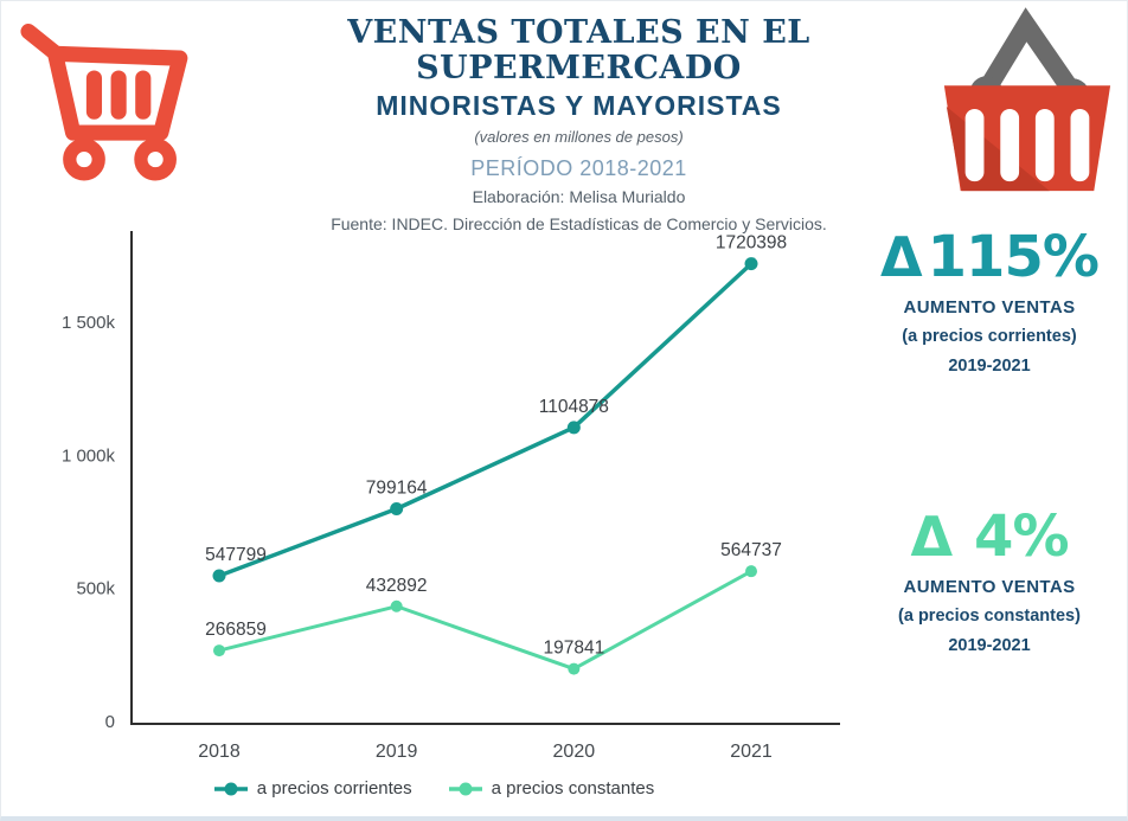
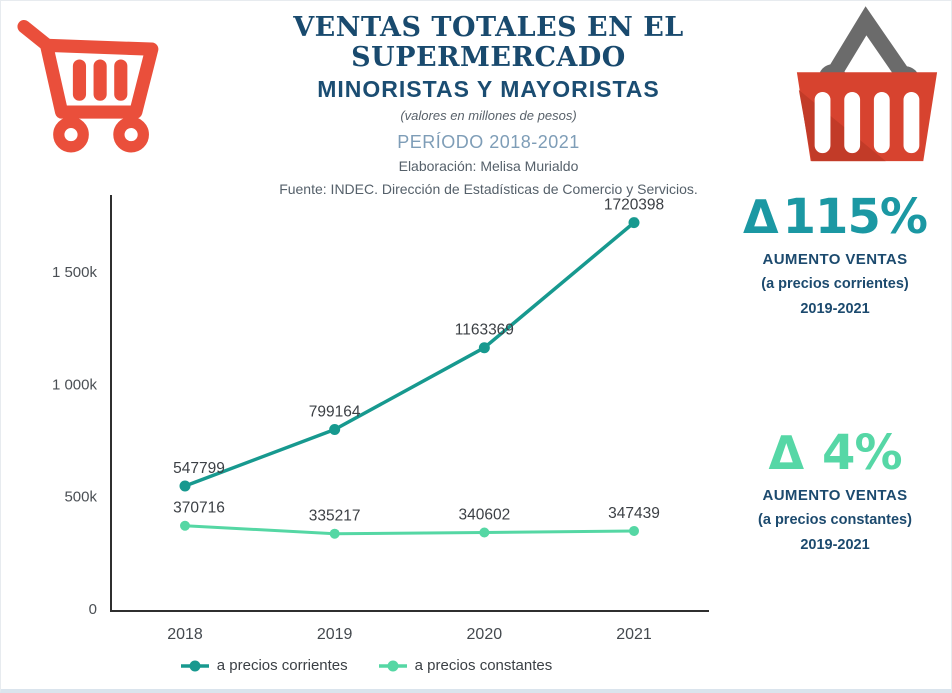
a precios constantes/2018: 266859 -> 370716
a precios constantes/2019: 432892 -> 335217
a precios corrientes/2020: 1104878 -> 1163369
a precios constantes/2020: 197841 -> 340602
a precios constantes/2021: 564737 -> 347439
